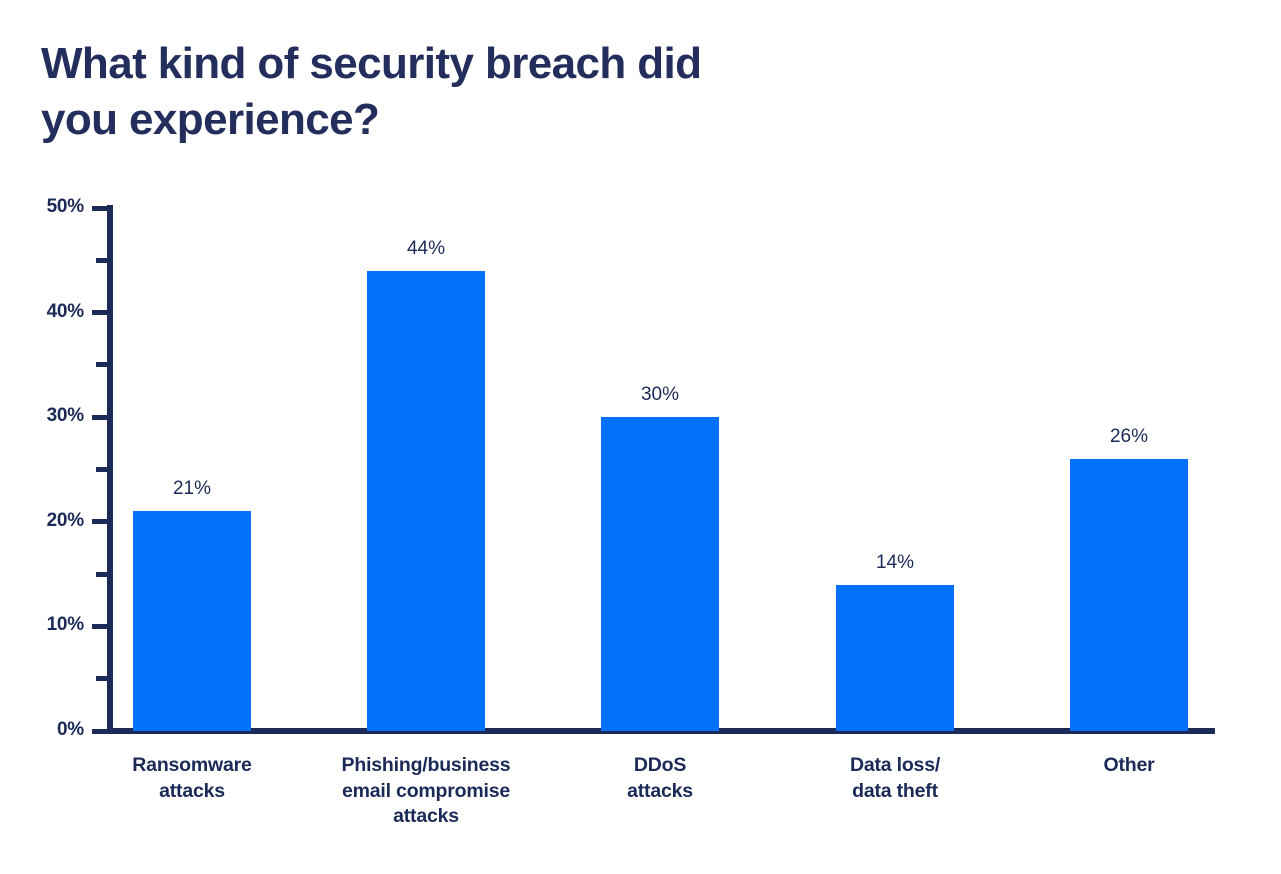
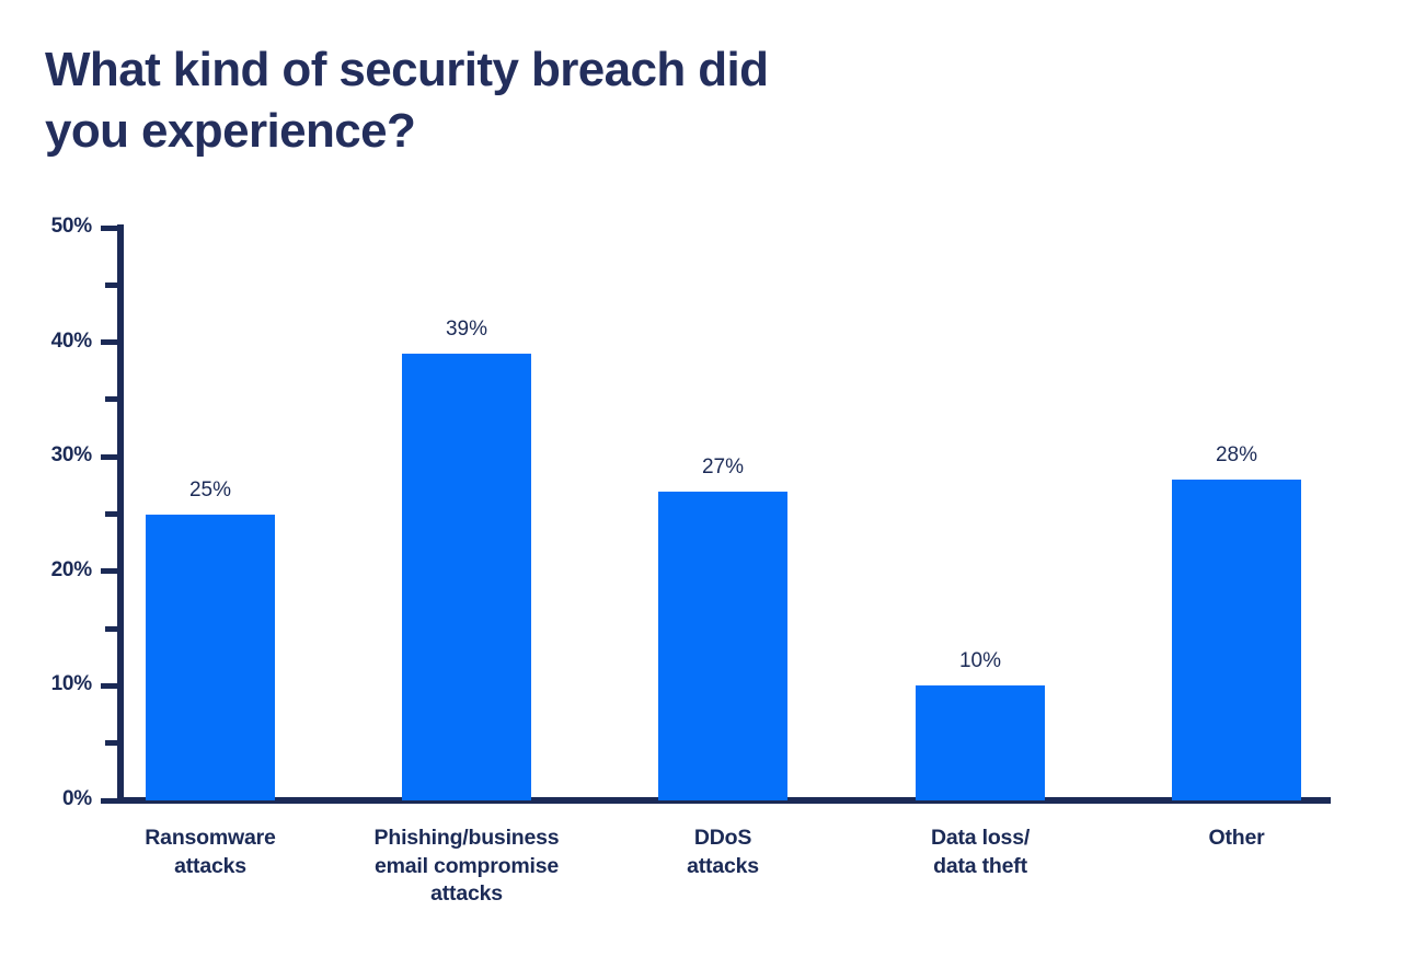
Ransomware attacks: 21% -> 25%
Phishing/business email compromise attacks: 44% -> 39%
DDoS attacks: 30% -> 27%
Data loss/ data theft: 14% -> 10%
Other: 26% -> 28%
